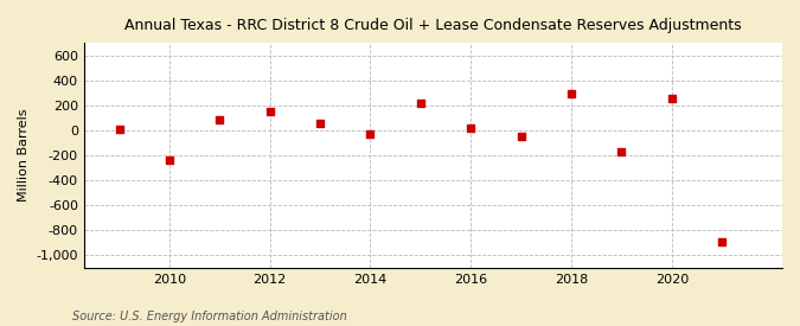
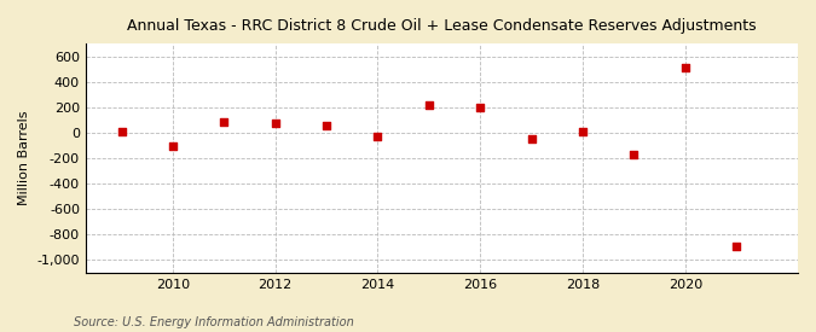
2010: -240 -> -100
2012: 150 -> 80
2016: 20 -> 200
2018: 290 -> 10
2020: 260 -> 510
